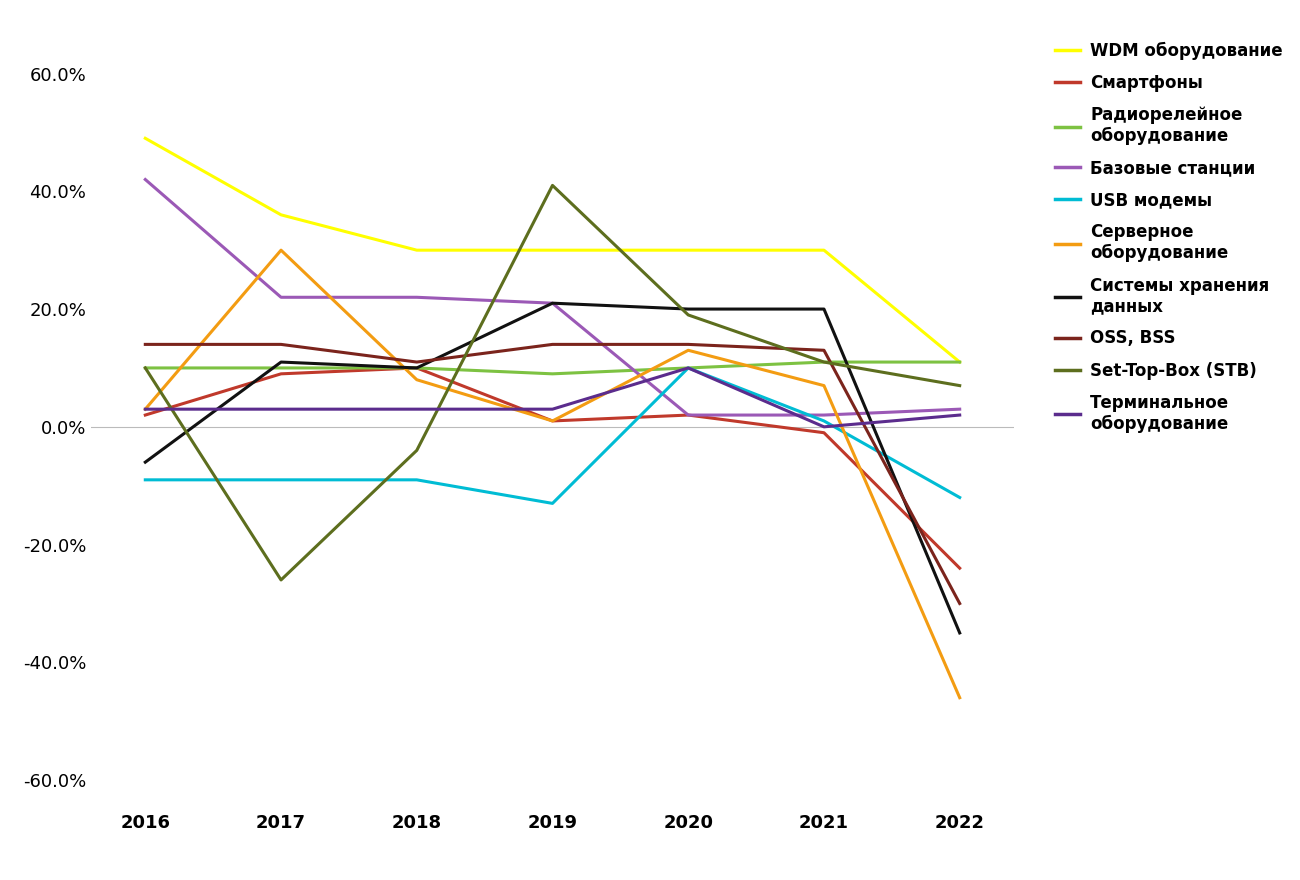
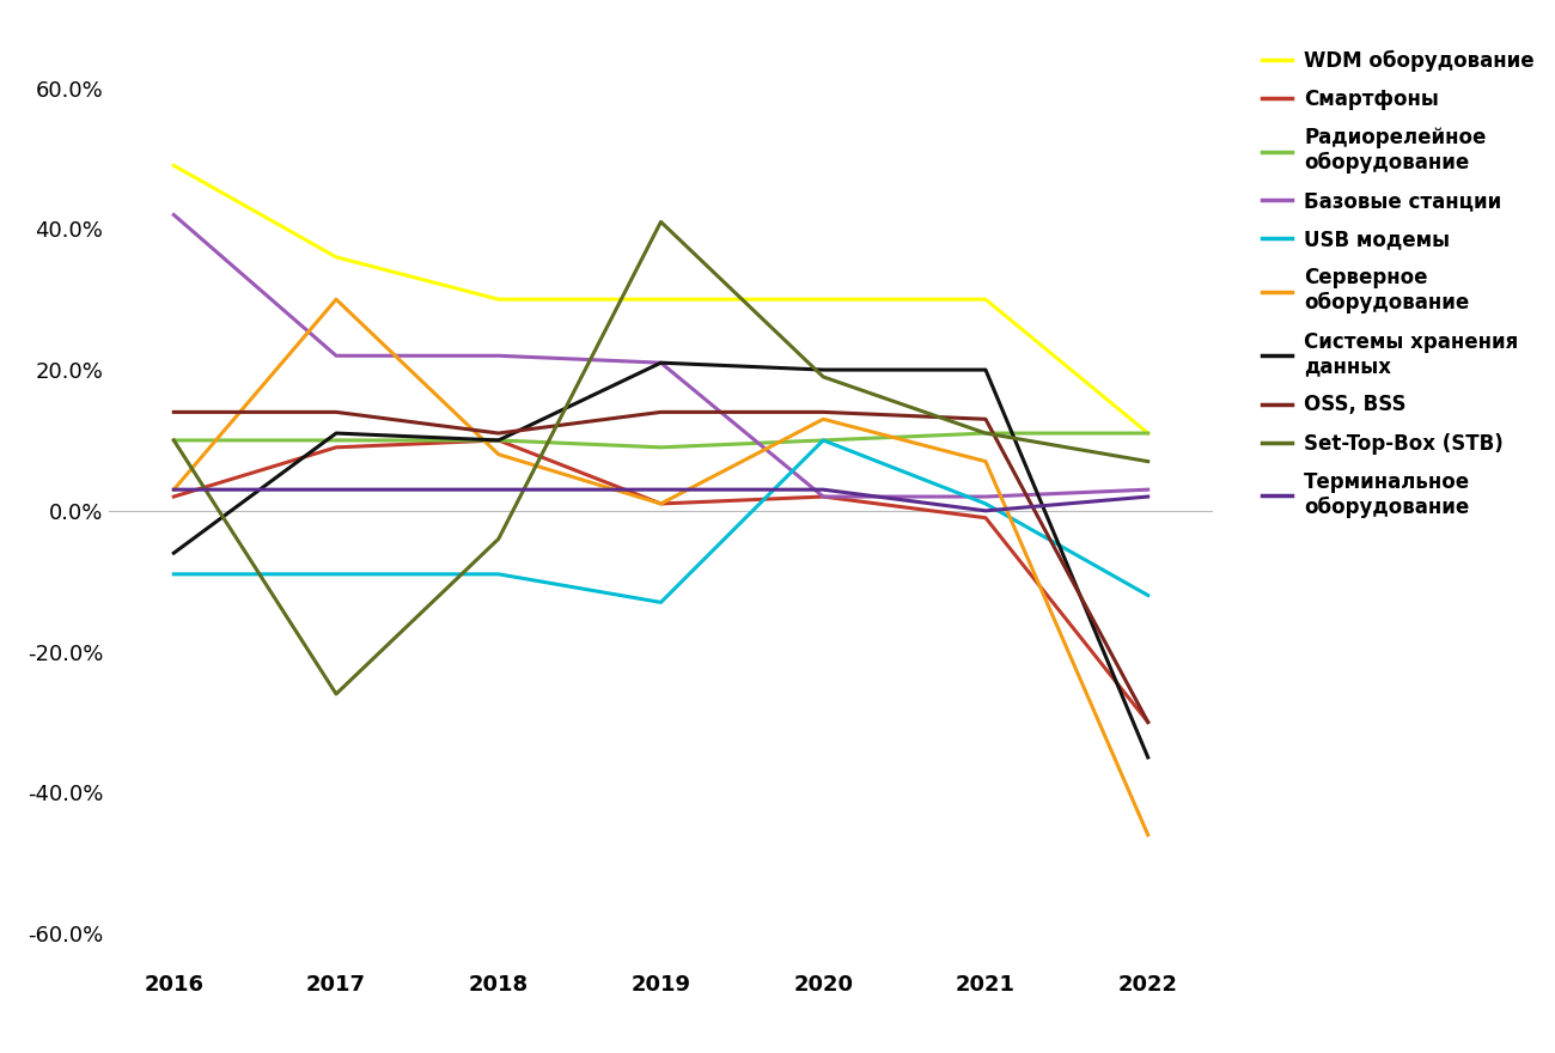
Терминальное оборудование/2020: 10% -> 3%
Смартфоны/2022: -24% -> -30%
